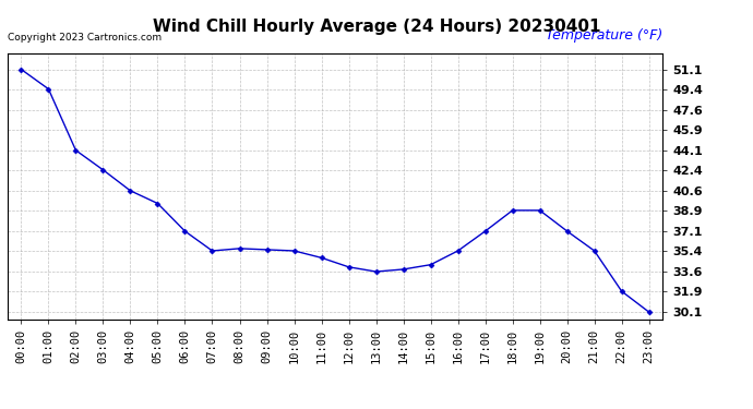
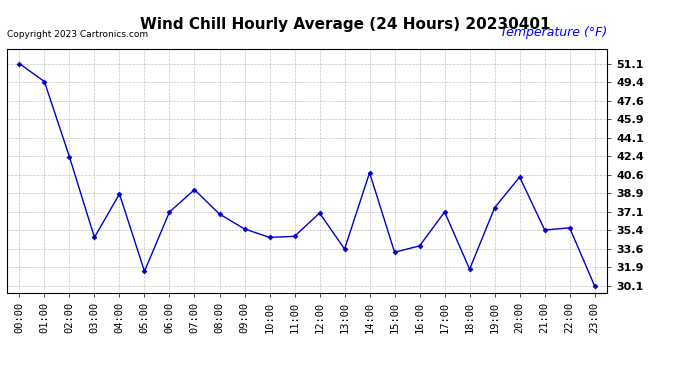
02:00: 44.1 -> 42.3
03:00: 42.4 -> 34.7
04:00: 40.6 -> 38.8
05:00: 39.5 -> 31.5
07:00: 35.4 -> 39.2
08:00: 35.6 -> 36.9
10:00: 35.4 -> 34.7
12:00: 34.0 -> 37.0
14:00: 33.8 -> 40.8
15:00: 34.2 -> 33.3
16:00: 35.4 -> 33.9
18:00: 38.9 -> 31.7
19:00: 38.9 -> 37.5
20:00: 37.1 -> 40.4
22:00: 31.9 -> 35.6
